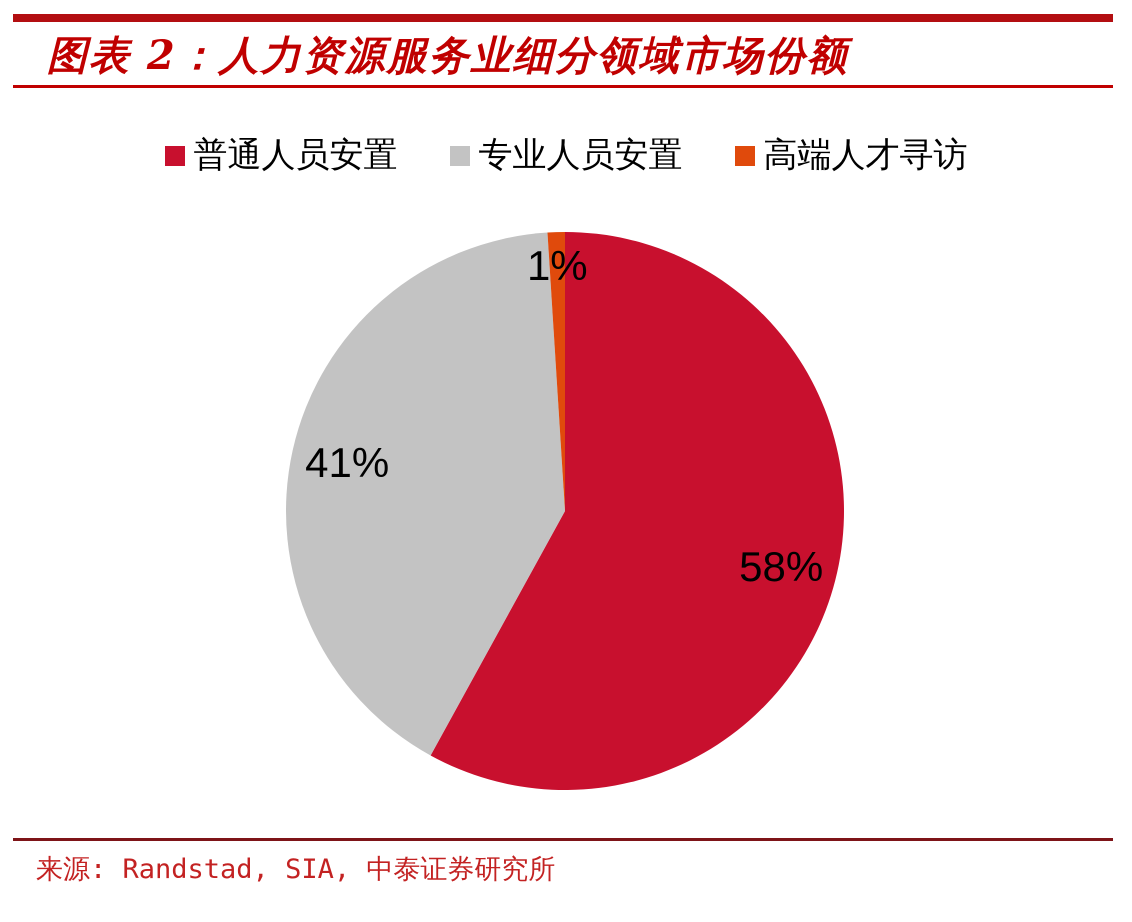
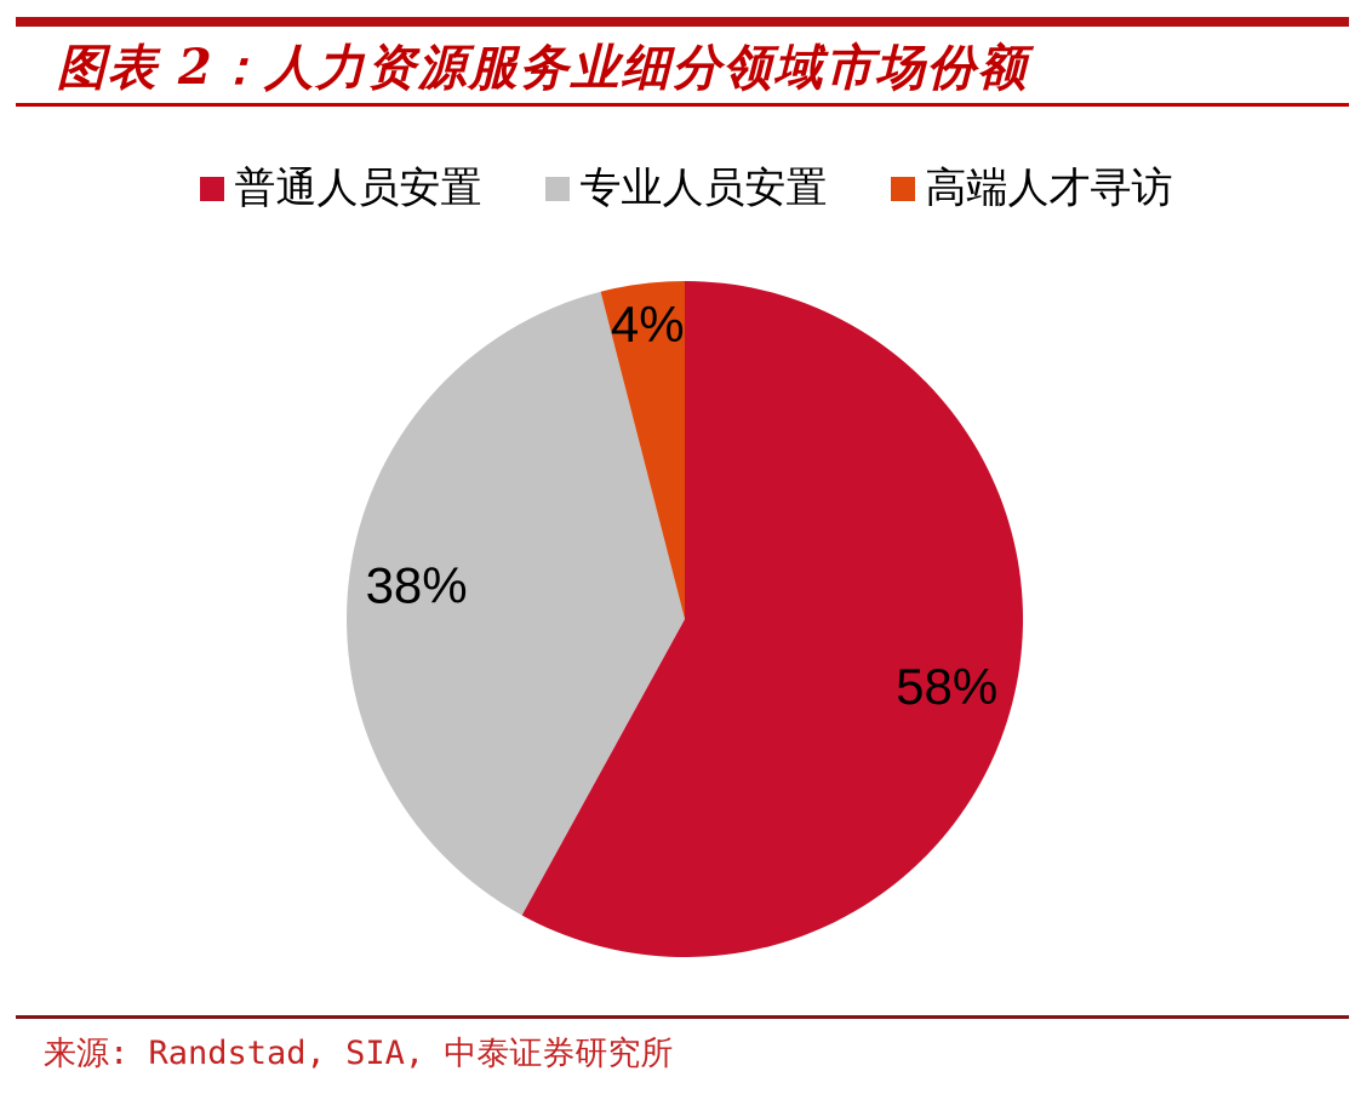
专业人员安置: 41% -> 38%
高端人才寻访: 1% -> 4%
